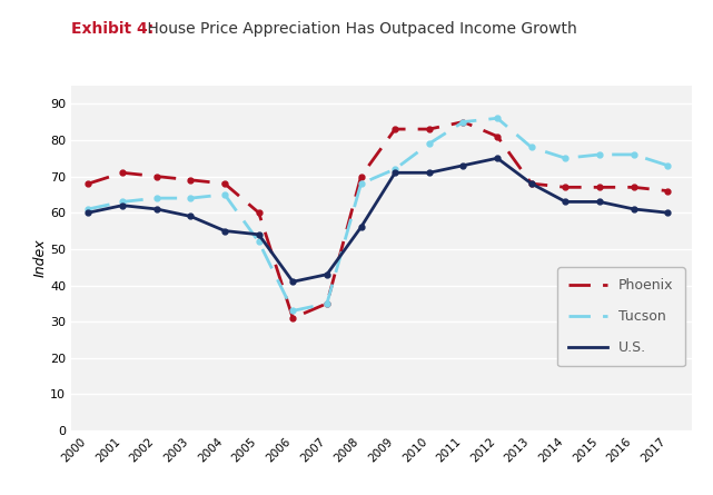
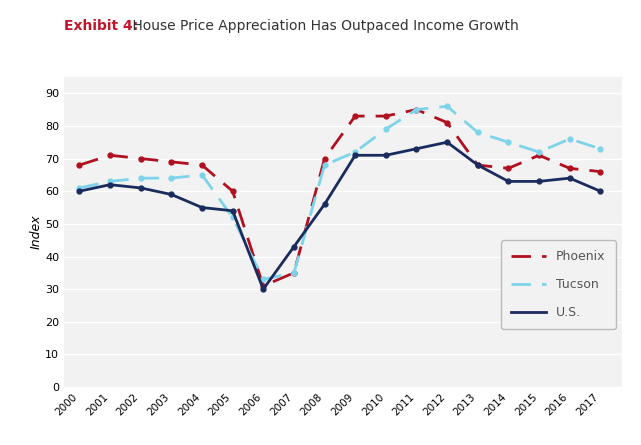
U.S./2006: 41 -> 30
Phoenix/2015: 67 -> 71
Tucson/2015: 76 -> 72
U.S./2016: 61 -> 64
